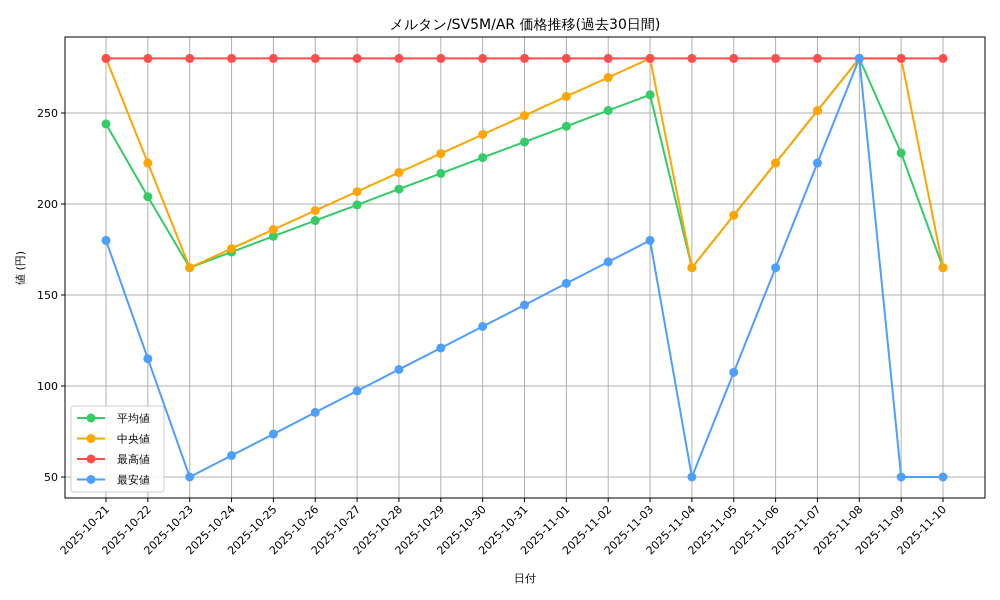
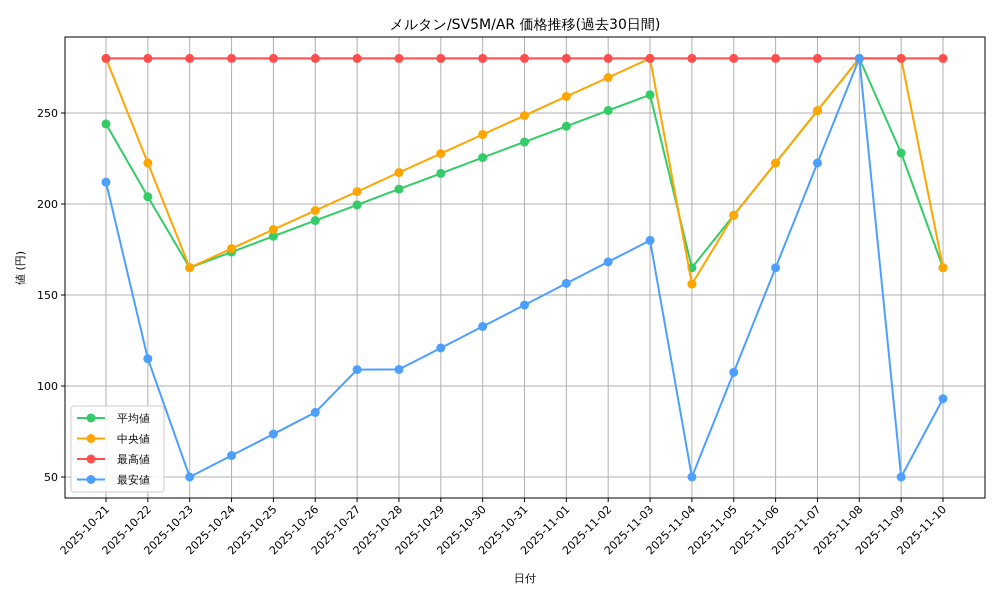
最安値/2025-10-21: 180 -> 212
最安値/2025-10-27: 97 -> 109
中央値/2025-11-04: 165 -> 156
最安値/2025-11-10: 50 -> 93
